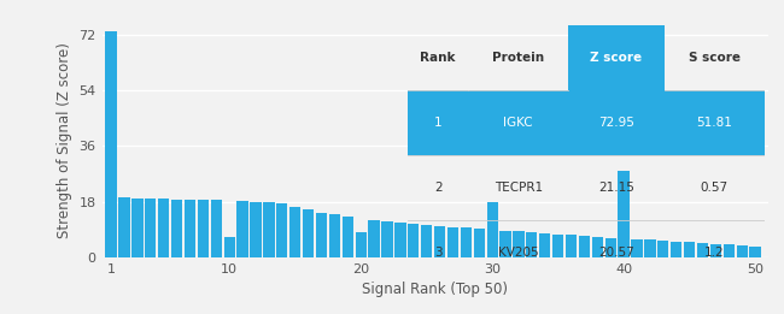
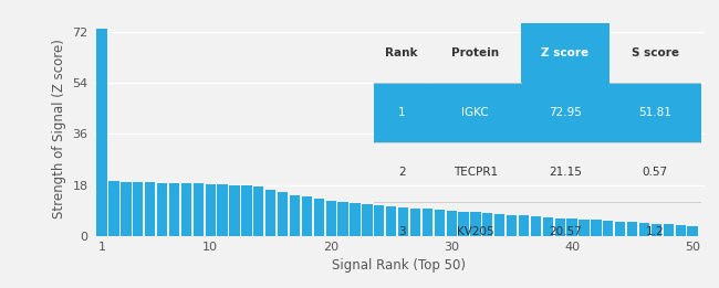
10: 6.5 -> 18.4
20: 8.0 -> 12.5
30: 18.0 -> 9.0
40: 28.0 -> 6.2
